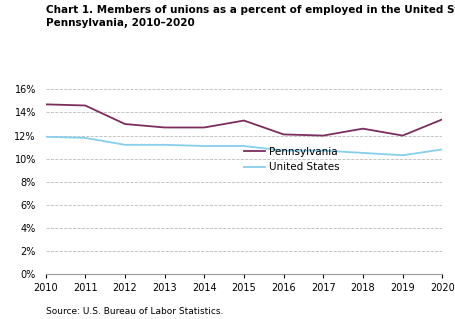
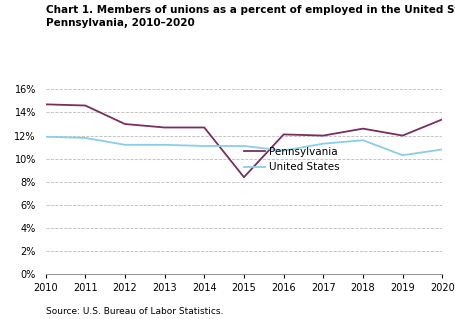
Pennsylvania/2015: 13.3% -> 8.4%
United States/2017: 10.7% -> 11.3%
United States/2018: 10.5% -> 11.6%
